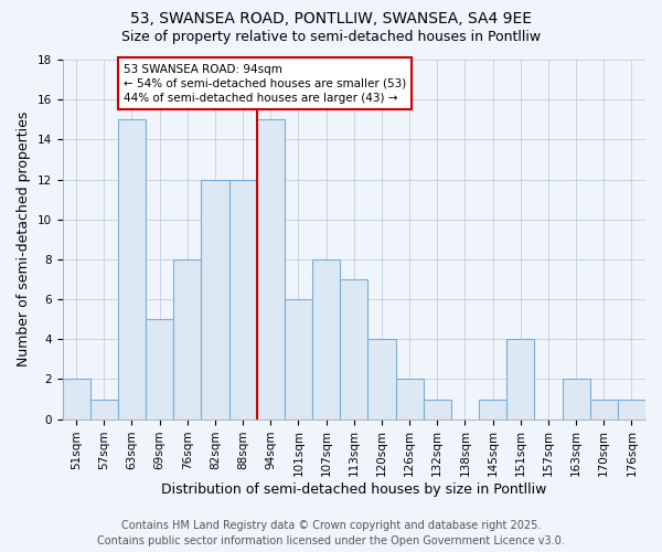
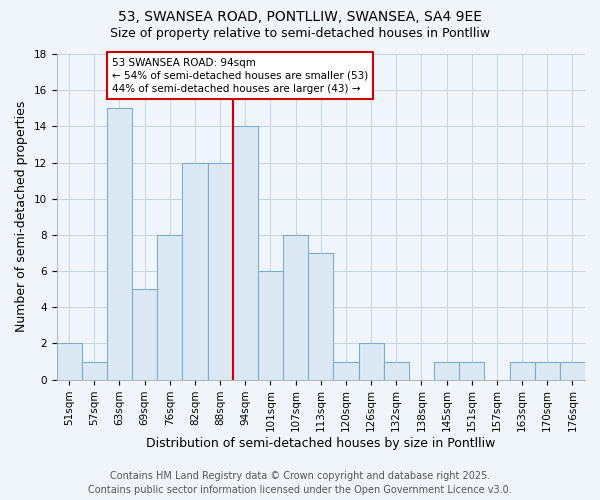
94sqm: 15 -> 14
120sqm: 4 -> 1
151sqm: 4 -> 1
163sqm: 2 -> 1
